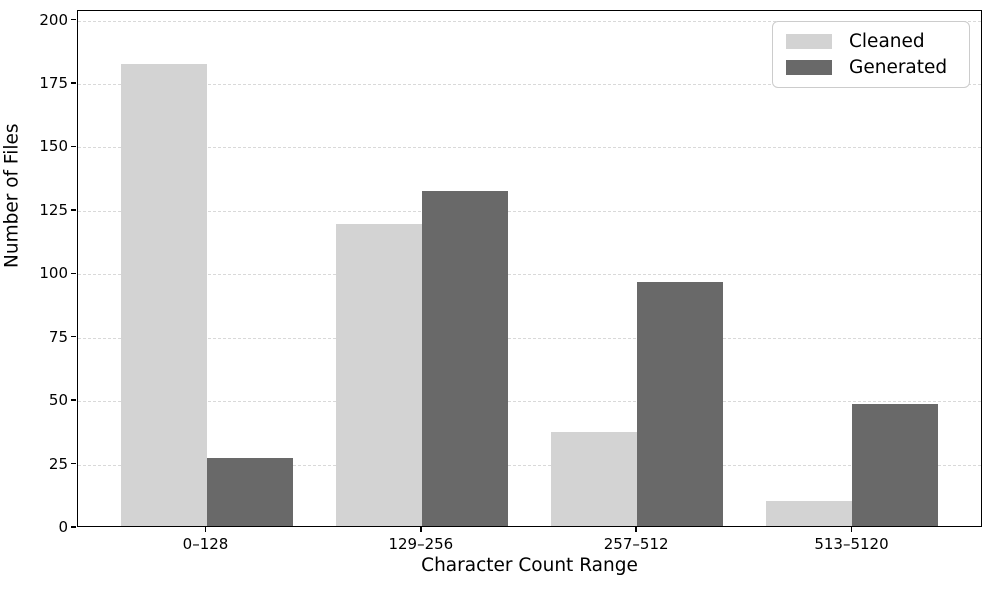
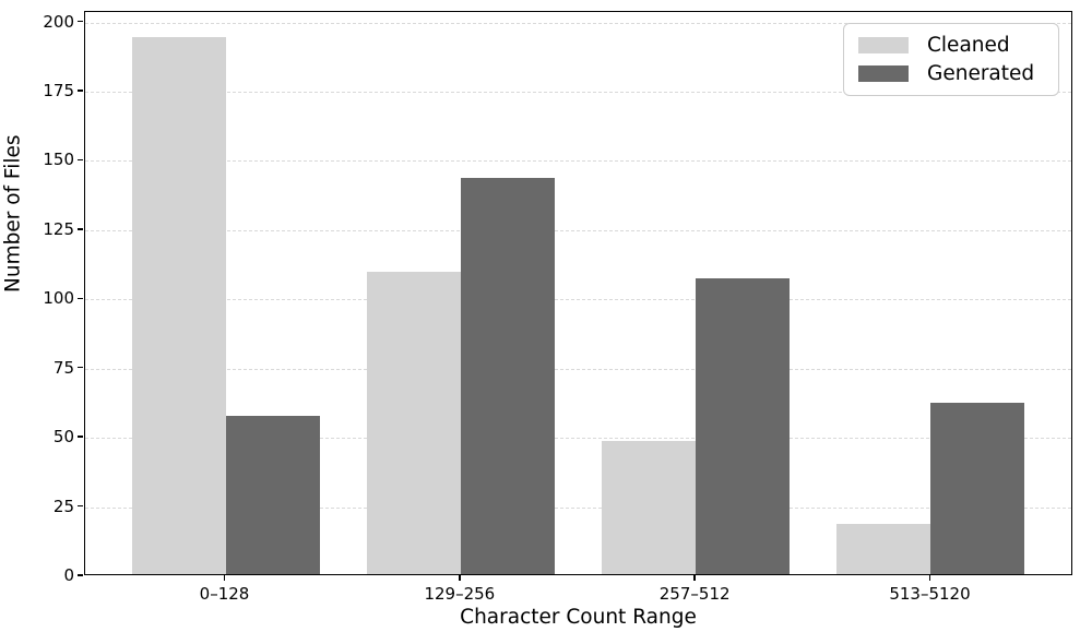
Cleaned/0–128: 182 -> 194
Generated/0–128: 27 -> 57
Cleaned/129–256: 119 -> 109
Generated/129–256: 132 -> 143
Cleaned/257–512: 37 -> 48
Generated/257–512: 96 -> 107
Cleaned/513–5120: 10 -> 18
Generated/513–5120: 48 -> 62
